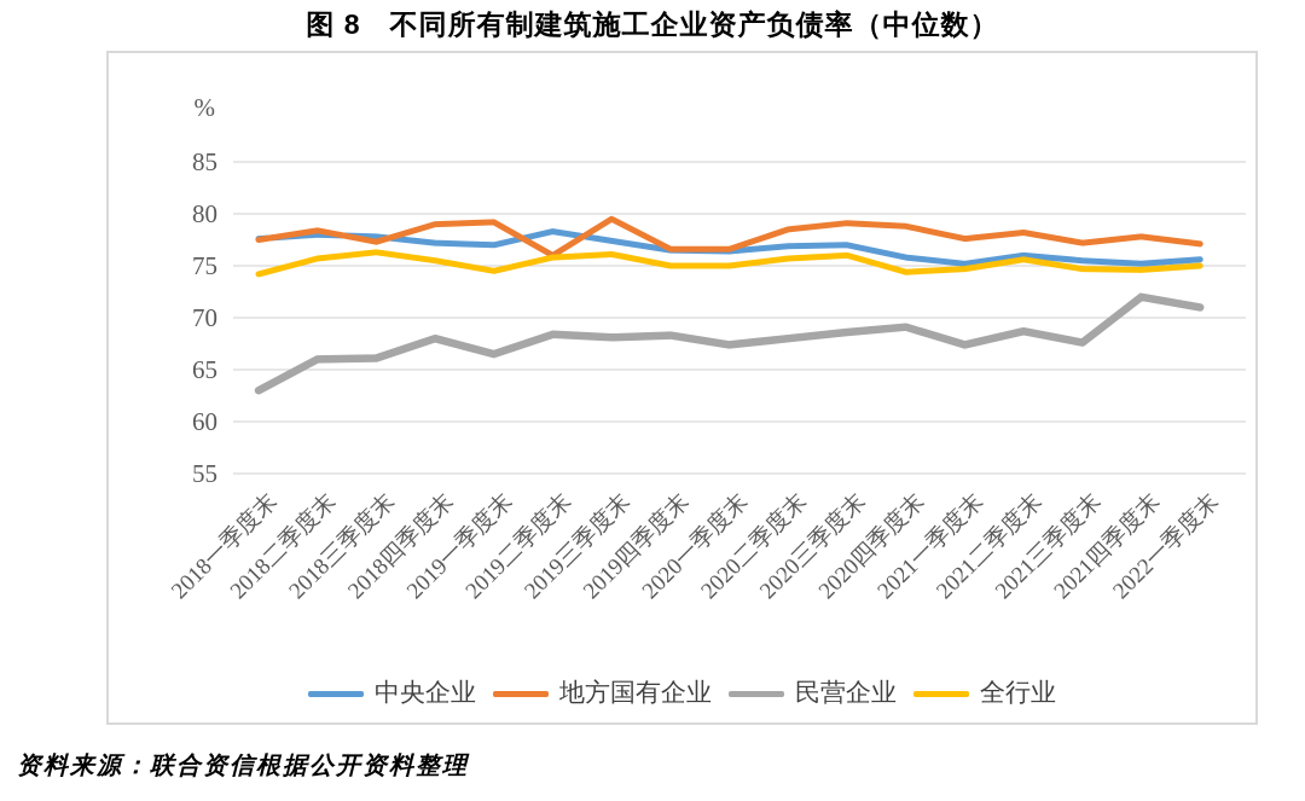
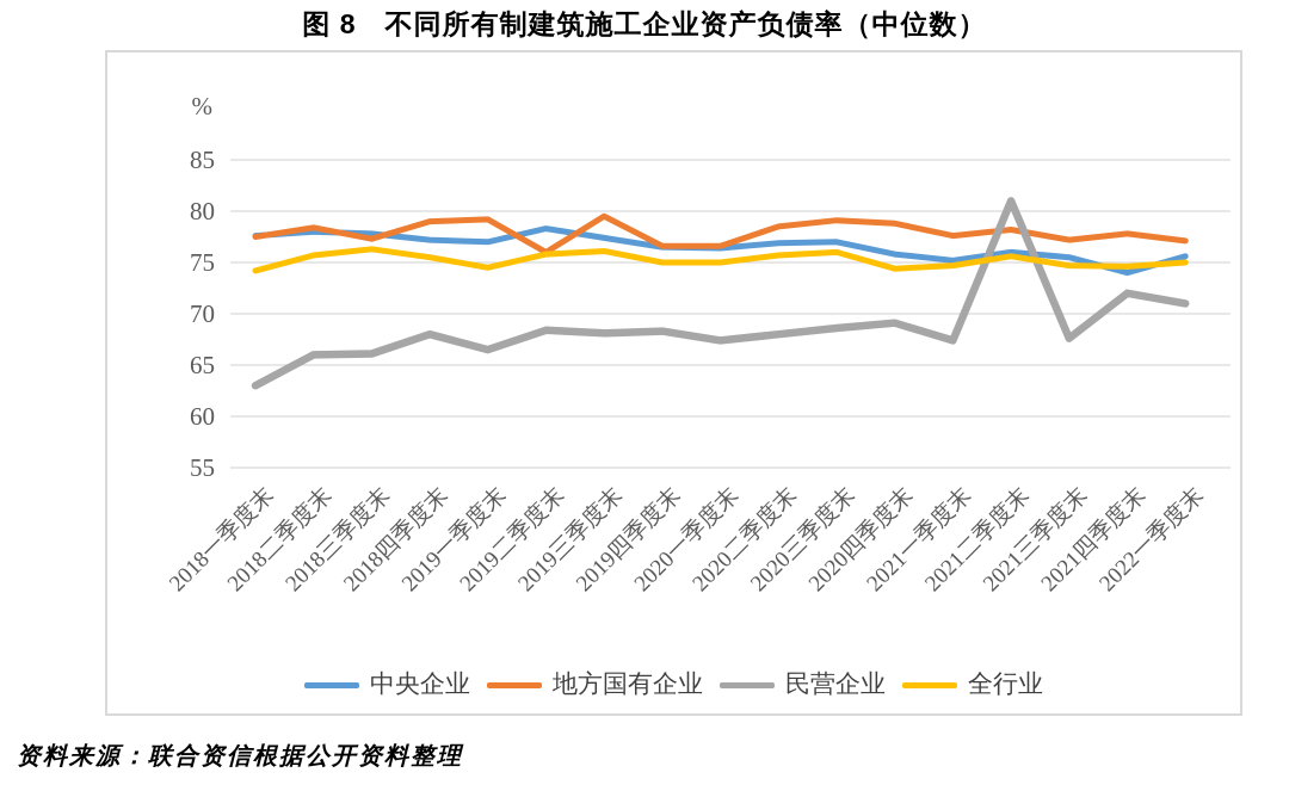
民营企业/2021二季度末: 69 -> 81
中央企业/2021四季度末: 75 -> 74
